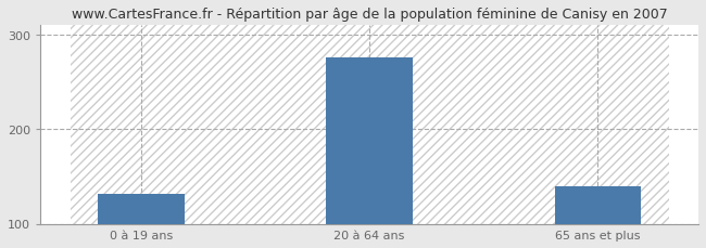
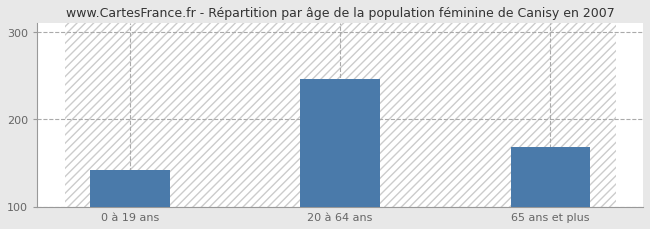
0 à 19 ans: 132 -> 142
20 à 64 ans: 275 -> 246
65 ans et plus: 140 -> 168
